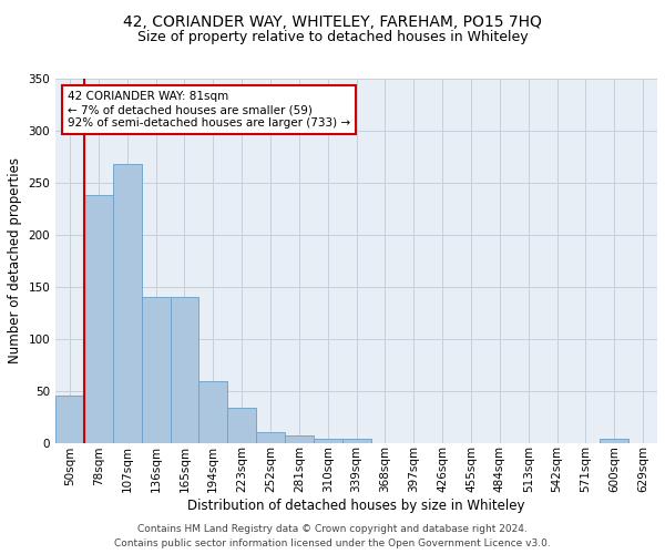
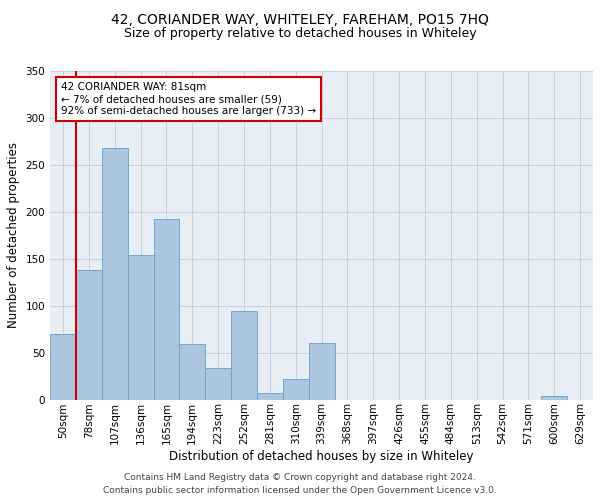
50sqm: 45 -> 70
78sqm: 238 -> 138
136sqm: 140 -> 154
165sqm: 140 -> 192
252sqm: 10 -> 94
310sqm: 4 -> 22
339sqm: 4 -> 60
